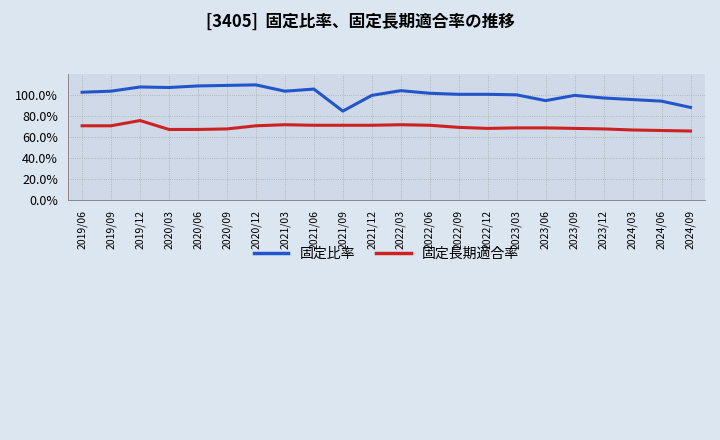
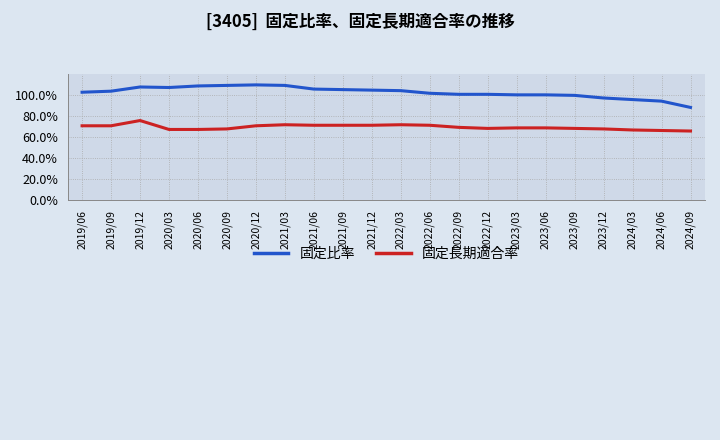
固定比率/2021/03: 104% -> 109%
固定比率/2021/09: 85% -> 105%
固定比率/2021/12: 100% -> 105%
固定比率/2023/06: 95% -> 100%
